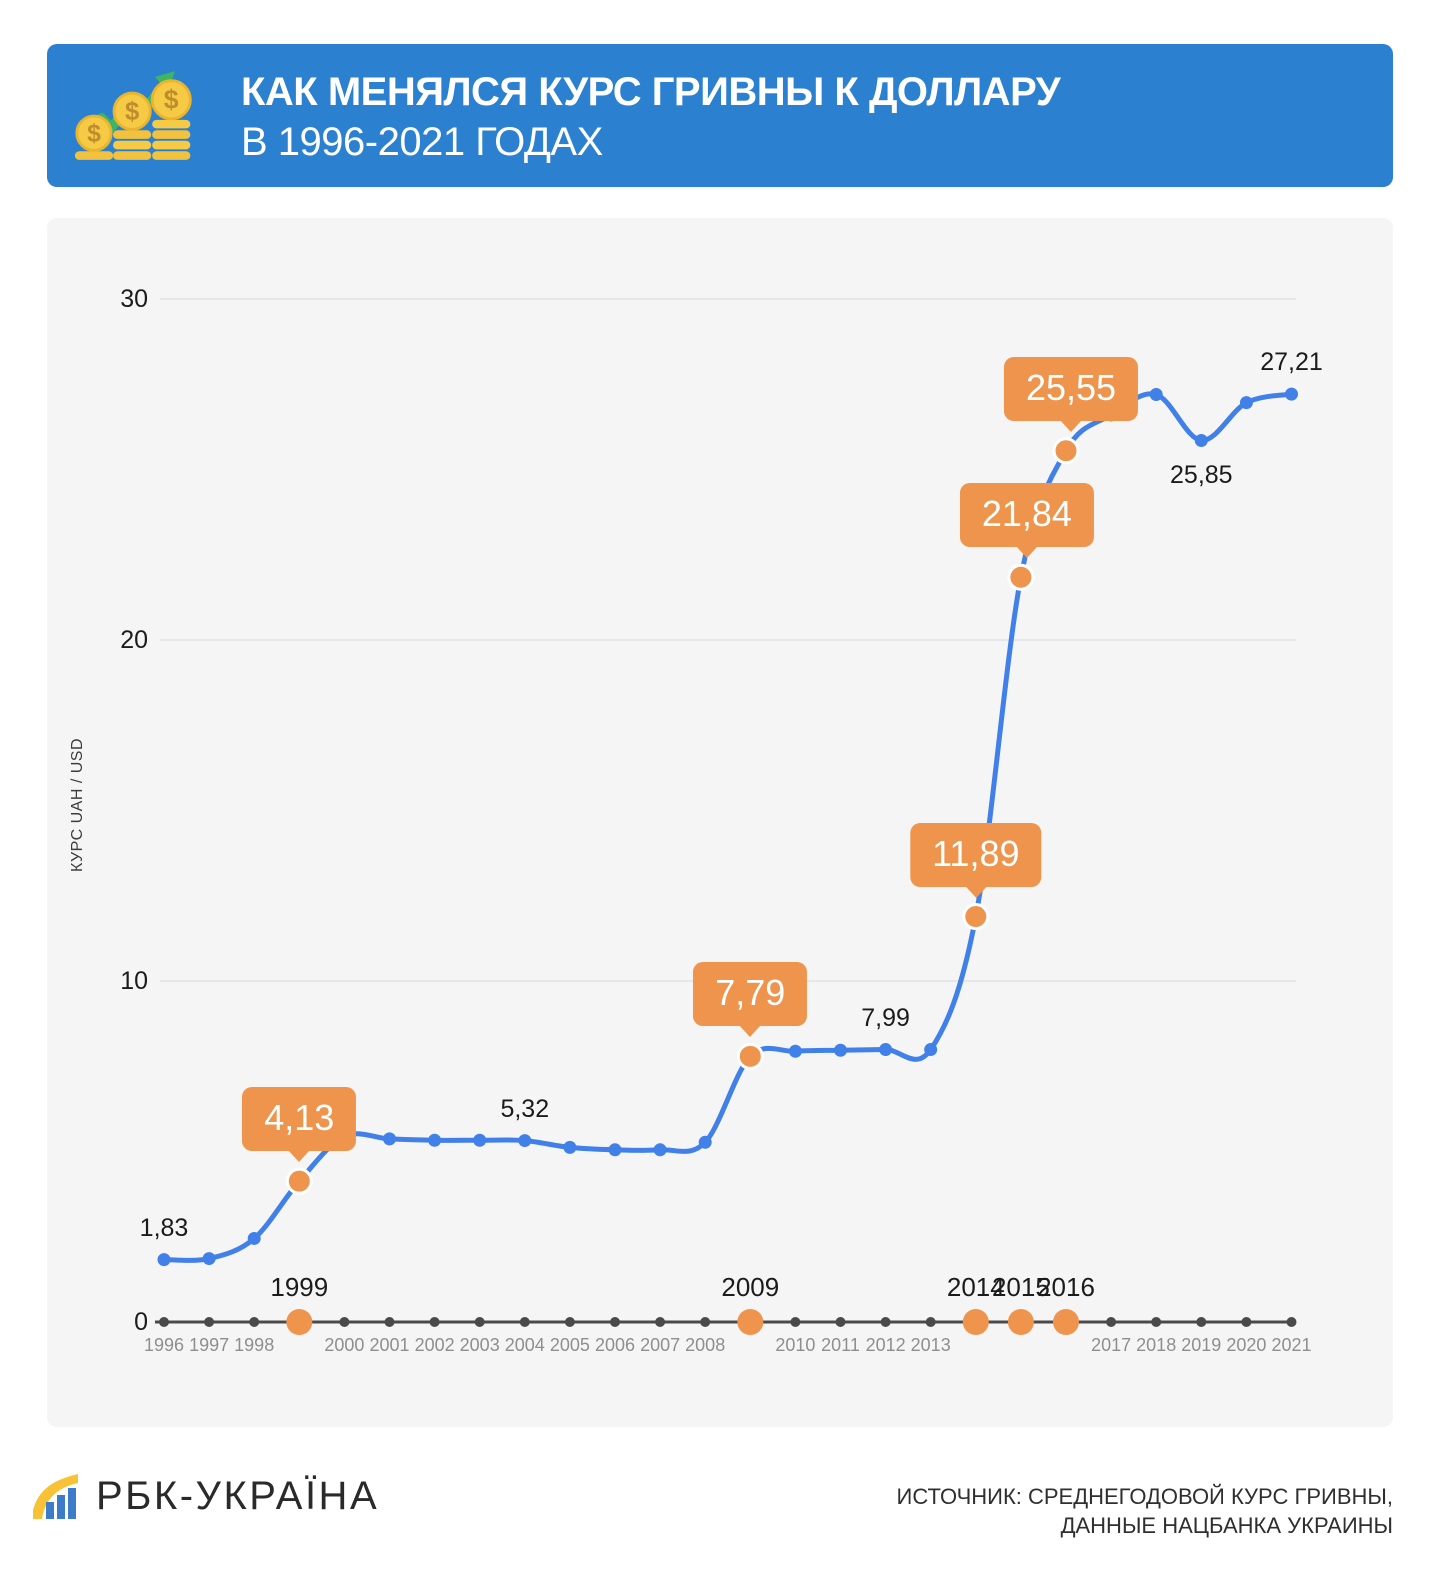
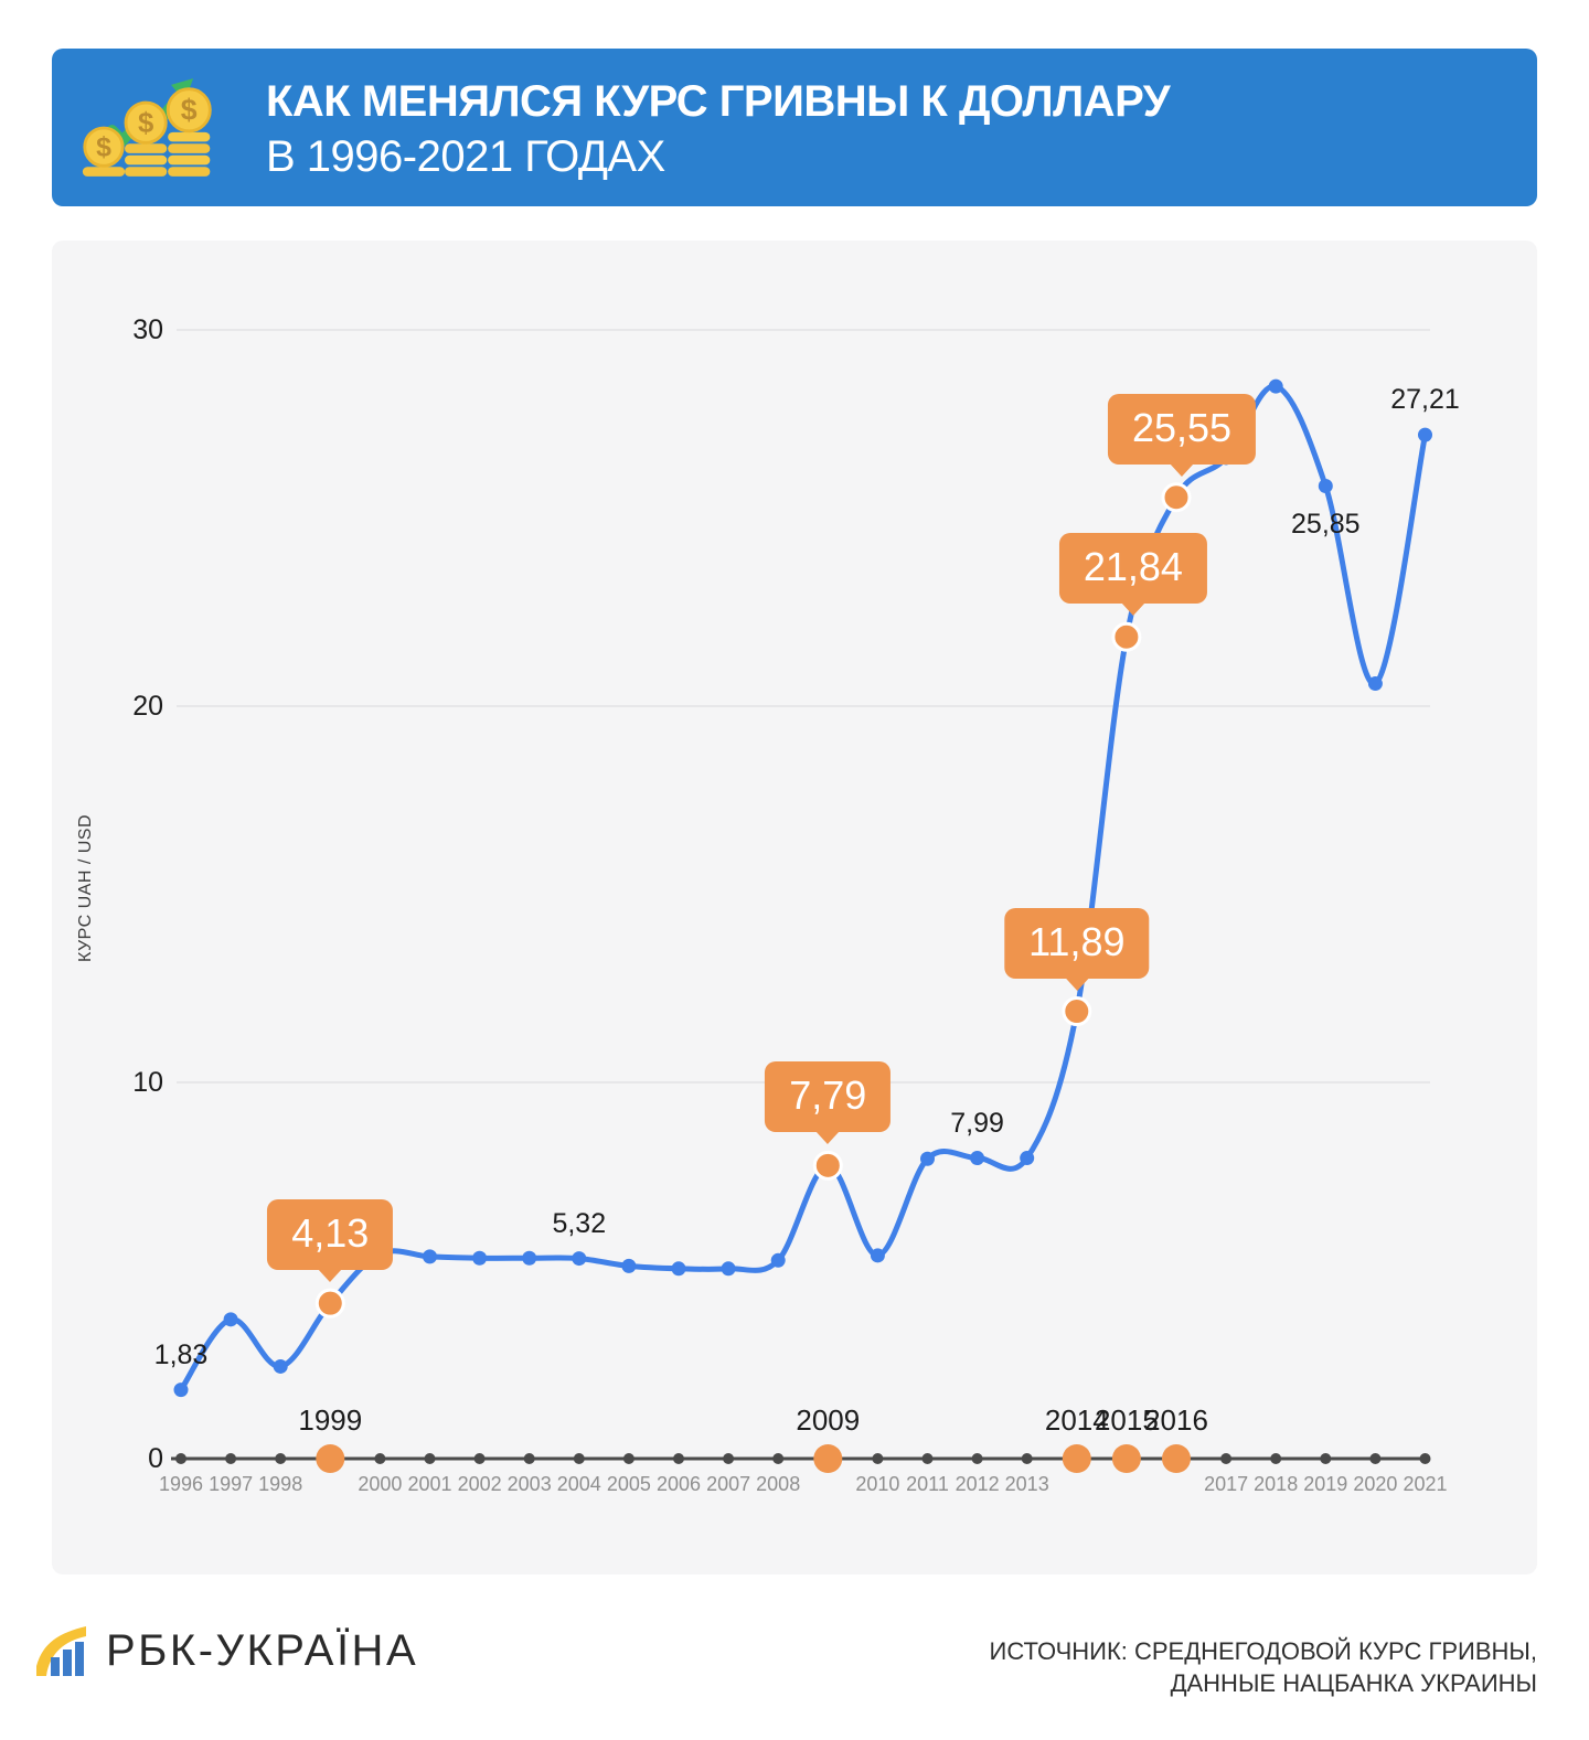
1997: 1.9 -> 3.7
2010: 7.9 -> 5.4
2018: 27.2 -> 28.5
2020: 27.0 -> 20.6
